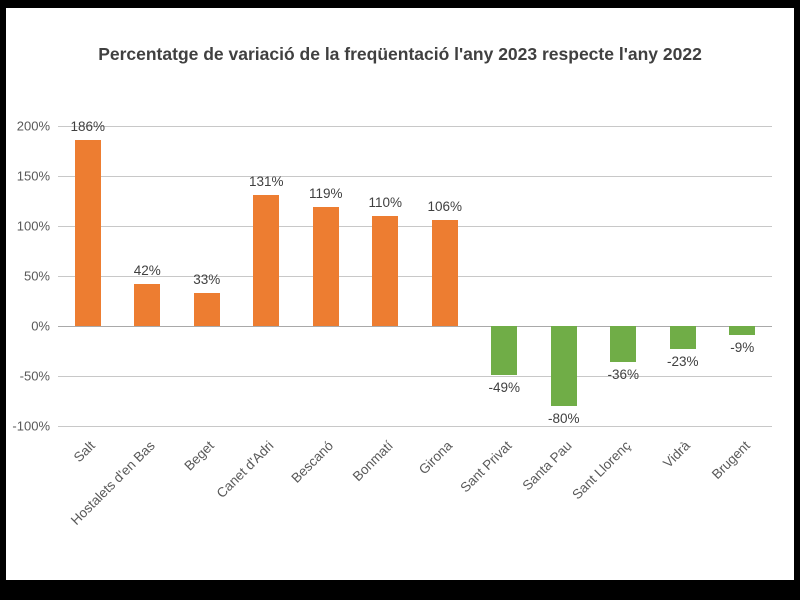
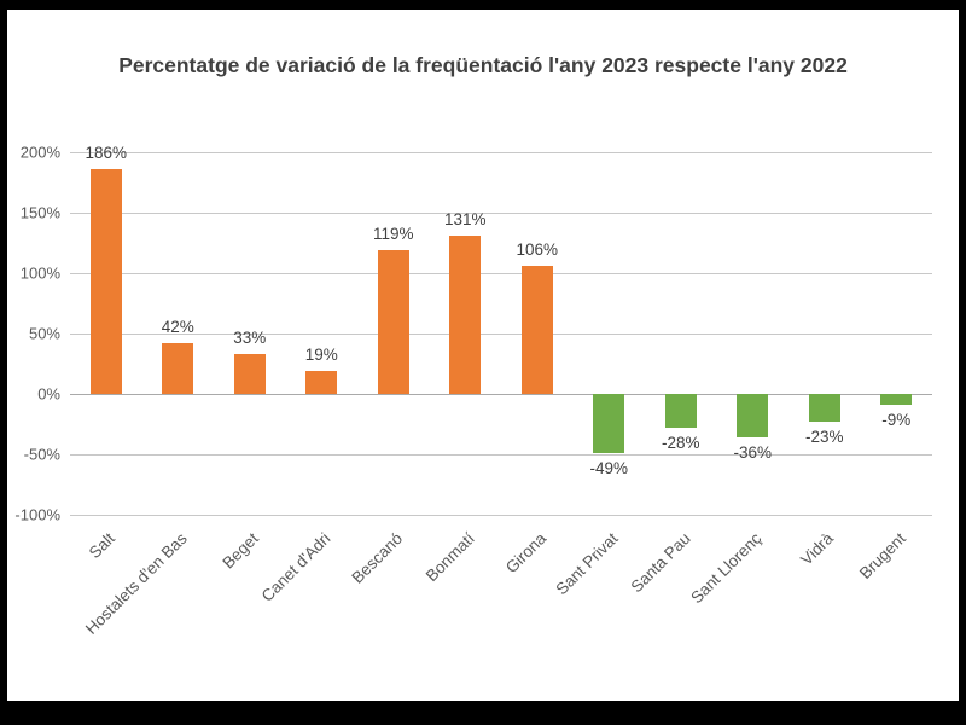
Canet d'Adri: 131% -> 19%
Bonmatí: 110% -> 131%
Santa Pau: -80% -> -28%
